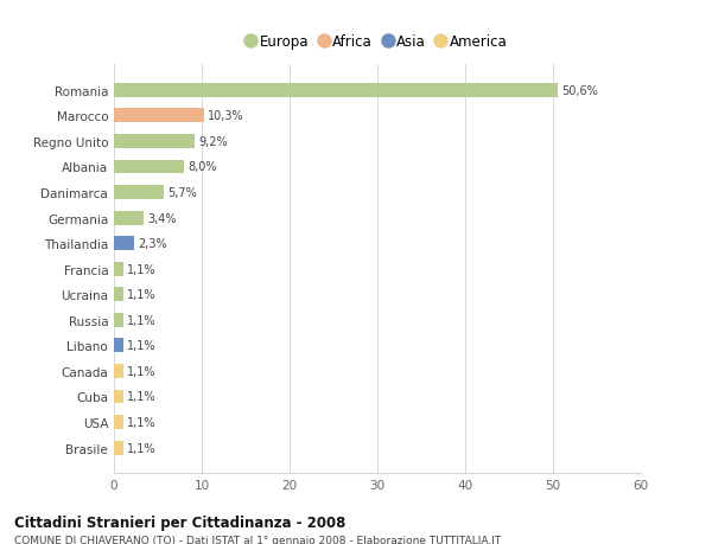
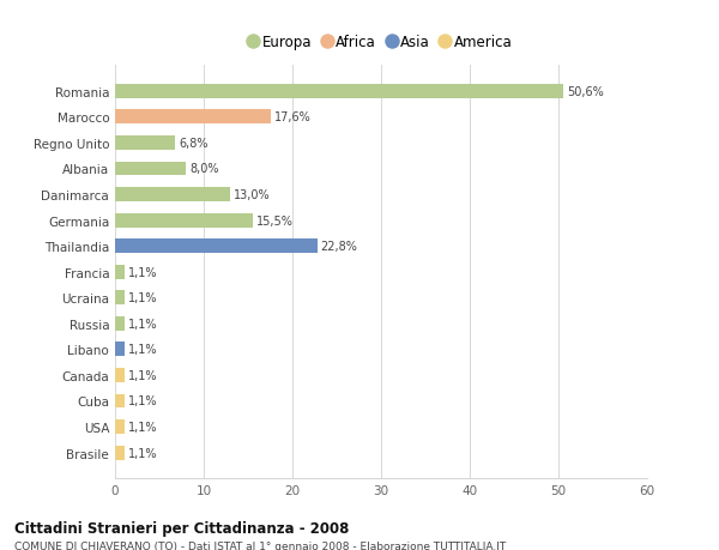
Marocco: 10,3% -> 17,6%
Regno Unito: 9,2% -> 6,8%
Danimarca: 5,7% -> 13,0%
Germania: 3,4% -> 15,5%
Thailandia: 2,3% -> 22,8%
